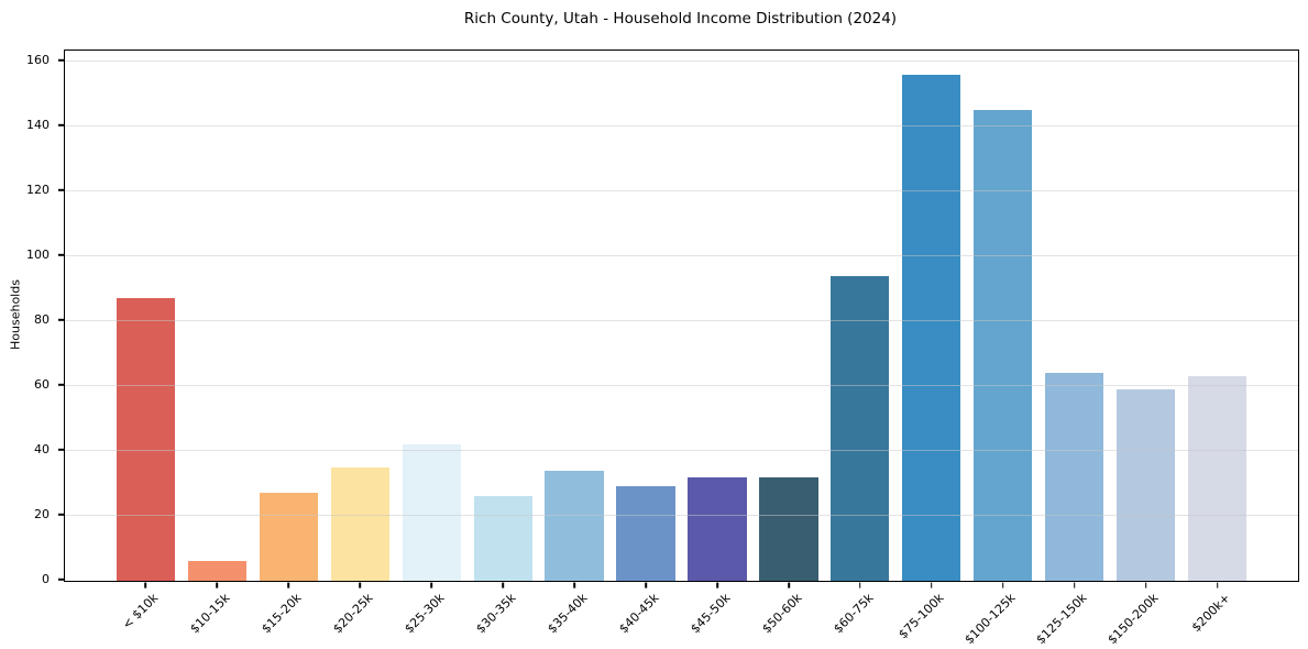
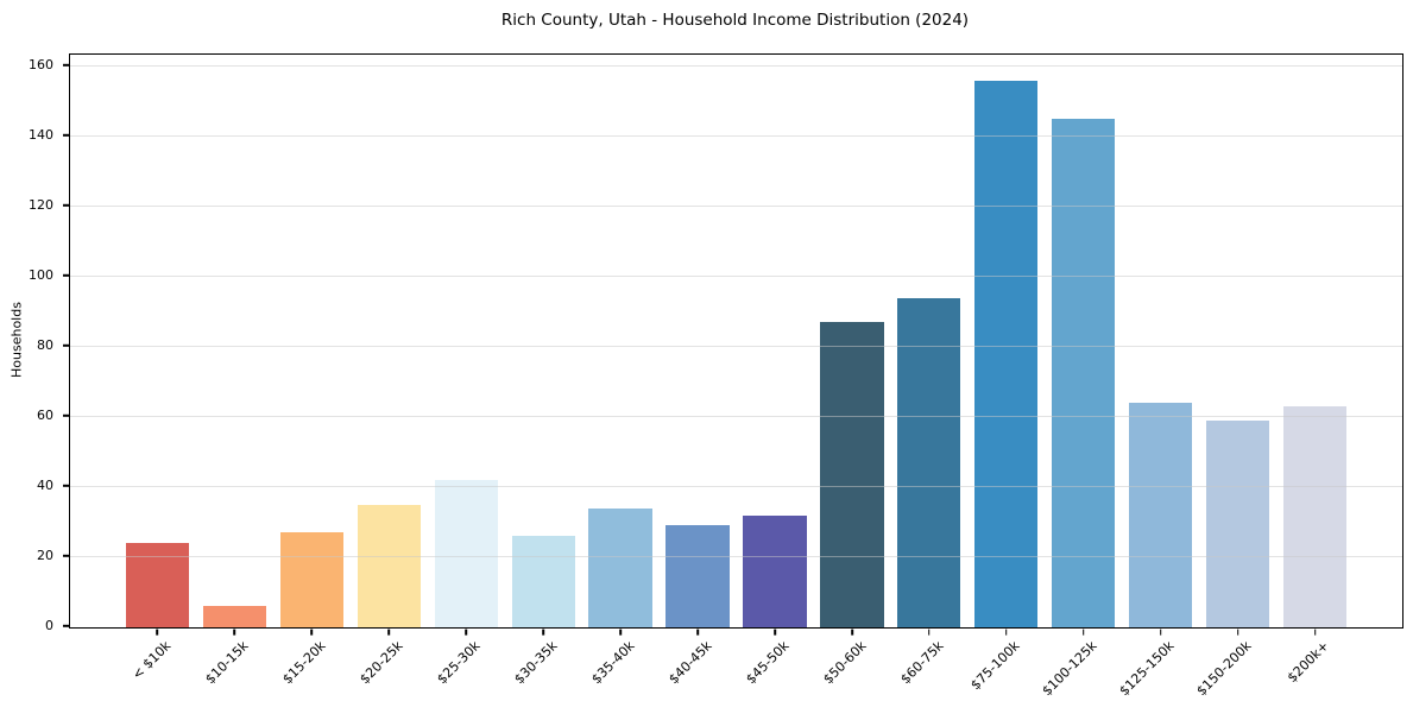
< $10k: 87 -> 24
$50-60k: 32 -> 87
